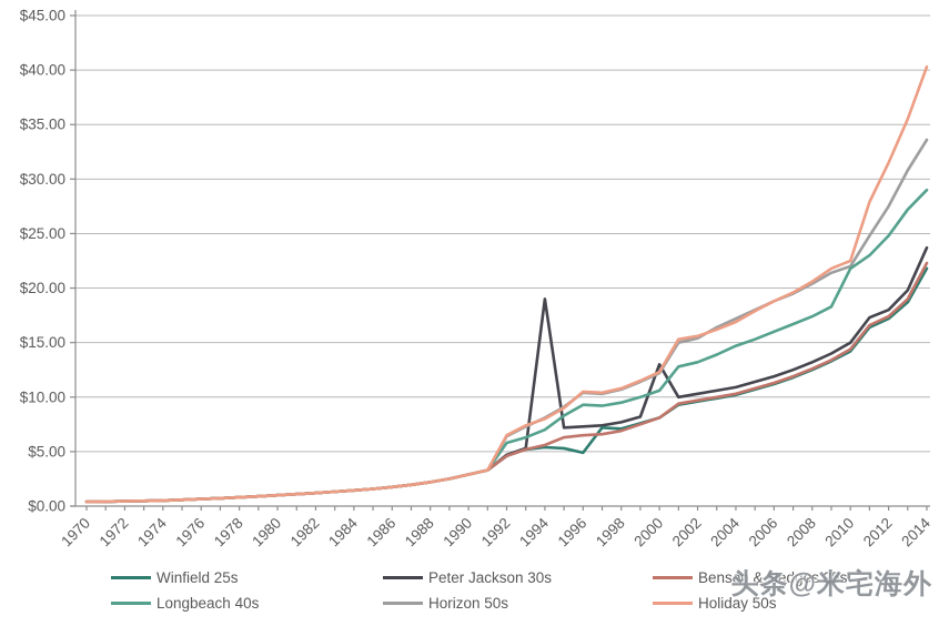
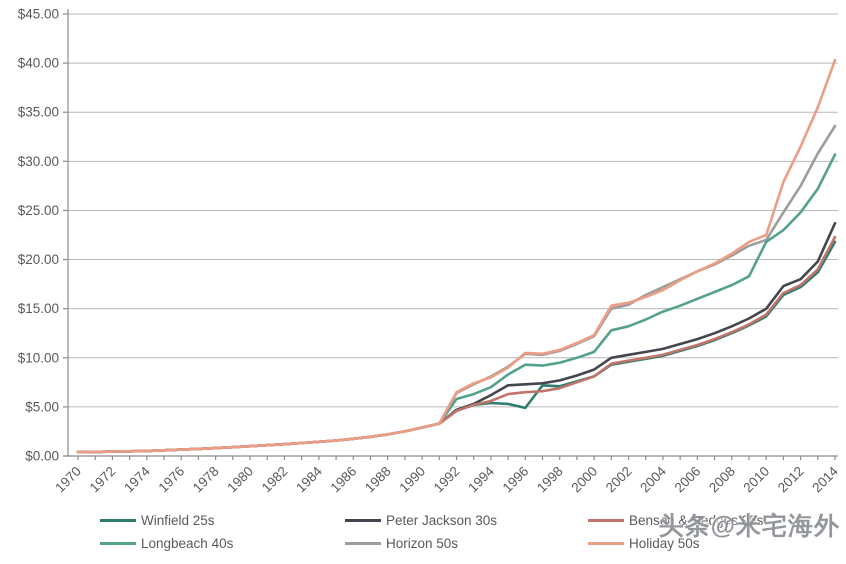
Peter Jackson 30s/1994: $19 -> $6
Peter Jackson 30s/2000: $13 -> $9
Longbeach 40s/2014: $29 -> $31
